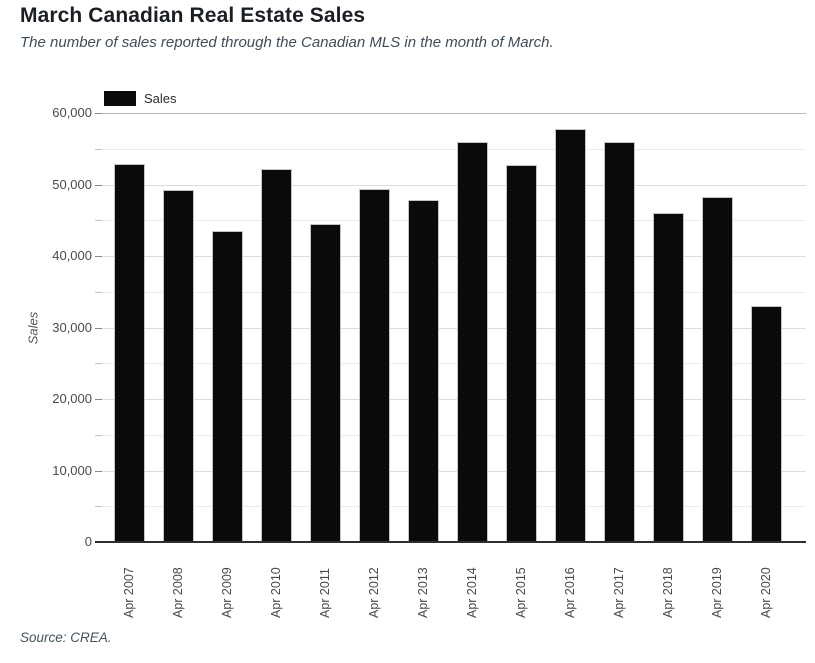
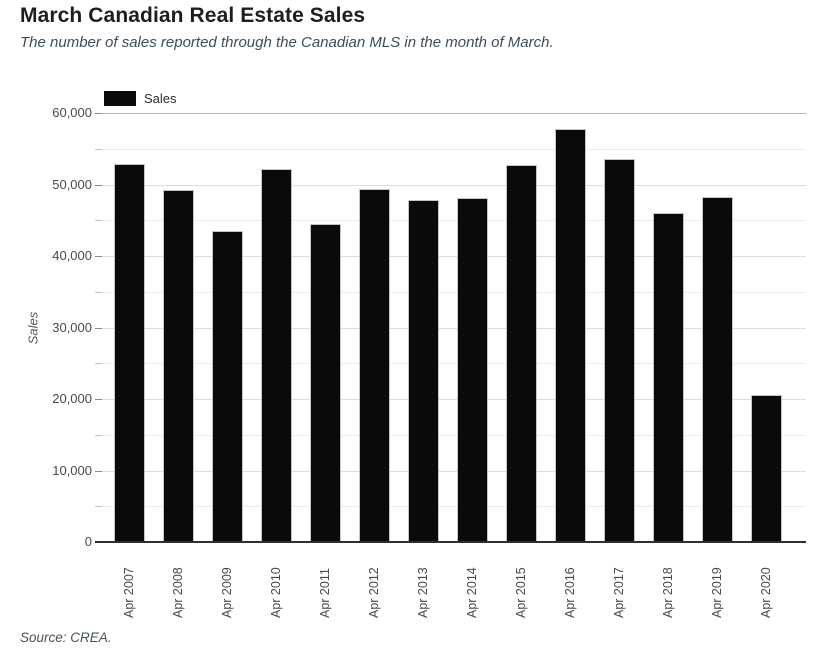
Apr 2014: 56000 -> 48000
Apr 2017: 56000 -> 54000
Apr 2020: 33000 -> 21000
